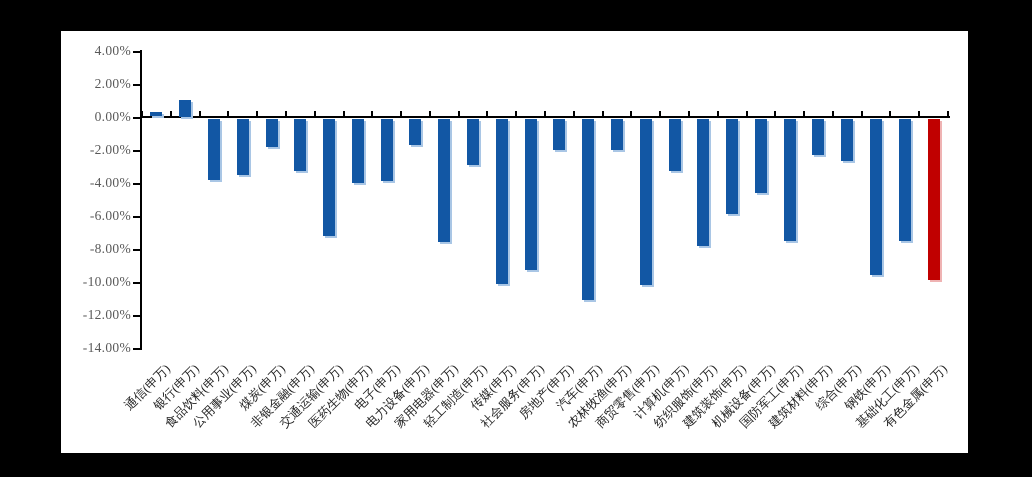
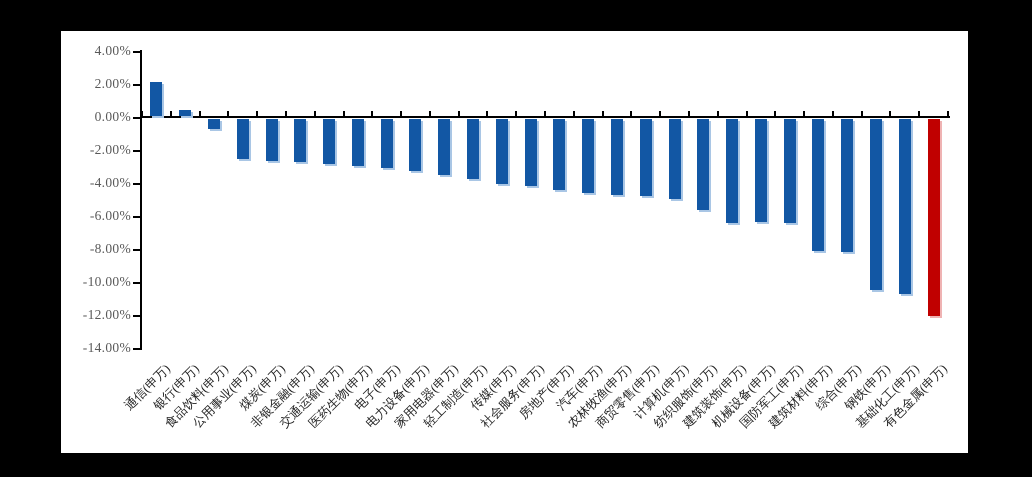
通信(申万): 0.3% -> 2.1%
银行(申万): 1.0% -> 0.4%
食品饮料(申万): -3.7% -> -0.7%
公用事业(申万): -3.4% -> -2.5%
煤炭(申万): -1.7% -> -2.5%
非银金融(申万): -3.2% -> -2.6%
交通运输(申万): -7.1% -> -2.8%
医药生物(申万): -3.9% -> -2.9%
电子(申万): -3.8% -> -3.0%
电力设备(申万): -1.6% -> -3.2%
家用电器(申万): -7.5% -> -3.5%
轻工制造(申万): -2.8% -> -3.6%
传媒(申万): -10.0% -> -4.0%
社会服务(申万): -9.2% -> -4.1%
房地产(申万): -1.9% -> -4.3%
汽车(申万): -11.0% -> -4.5%
农林牧渔(申万): -1.9% -> -4.7%
商贸零售(申万): -10.1% -> -4.7%
计算机(申万): -3.2% -> -4.9%
纺织服饰(申万): -7.7% -> -5.5%
建筑装饰(申万): -5.8% -> -6.3%
机械设备(申万): -4.5% -> -6.3%
国防军工(申万): -7.4% -> -6.3%
建筑材料(申万): -2.2% -> -8.0%
综合(申万): -2.6% -> -8.1%
钢铁(申万): -9.5% -> -10.4%
基础化工(申万): -7.4% -> -10.7%
有色金属(申万): -9.8% -> -11.9%
